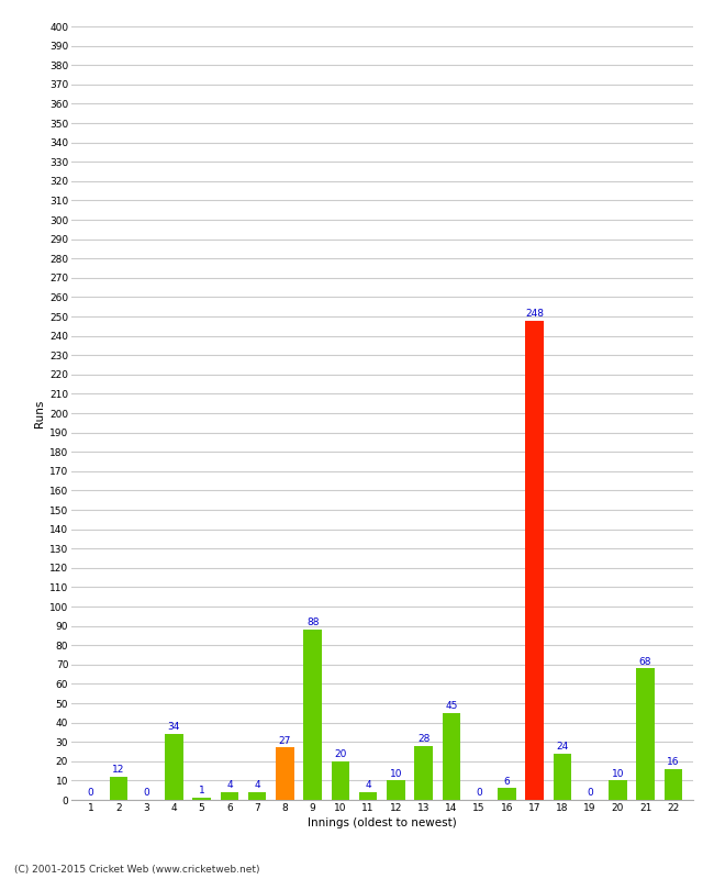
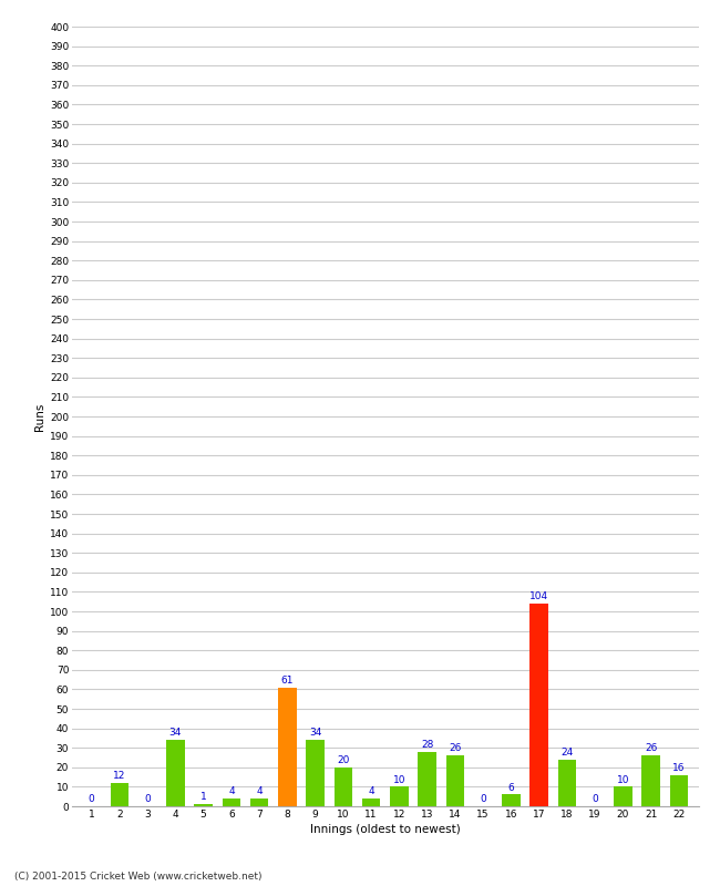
8: 27 -> 61
9: 88 -> 34
14: 45 -> 26
17: 248 -> 104
21: 68 -> 26
